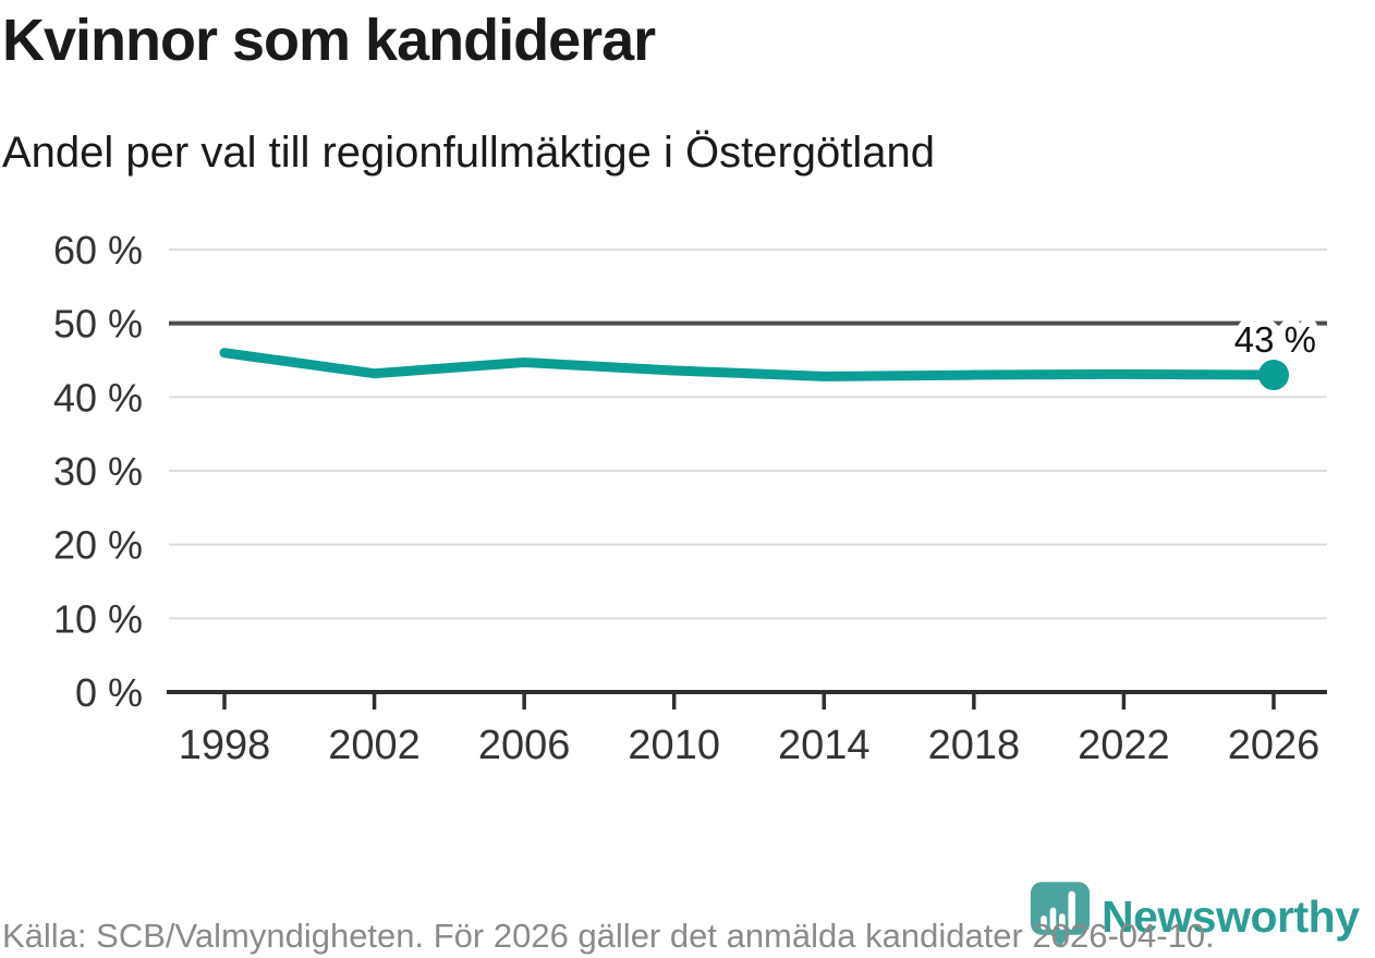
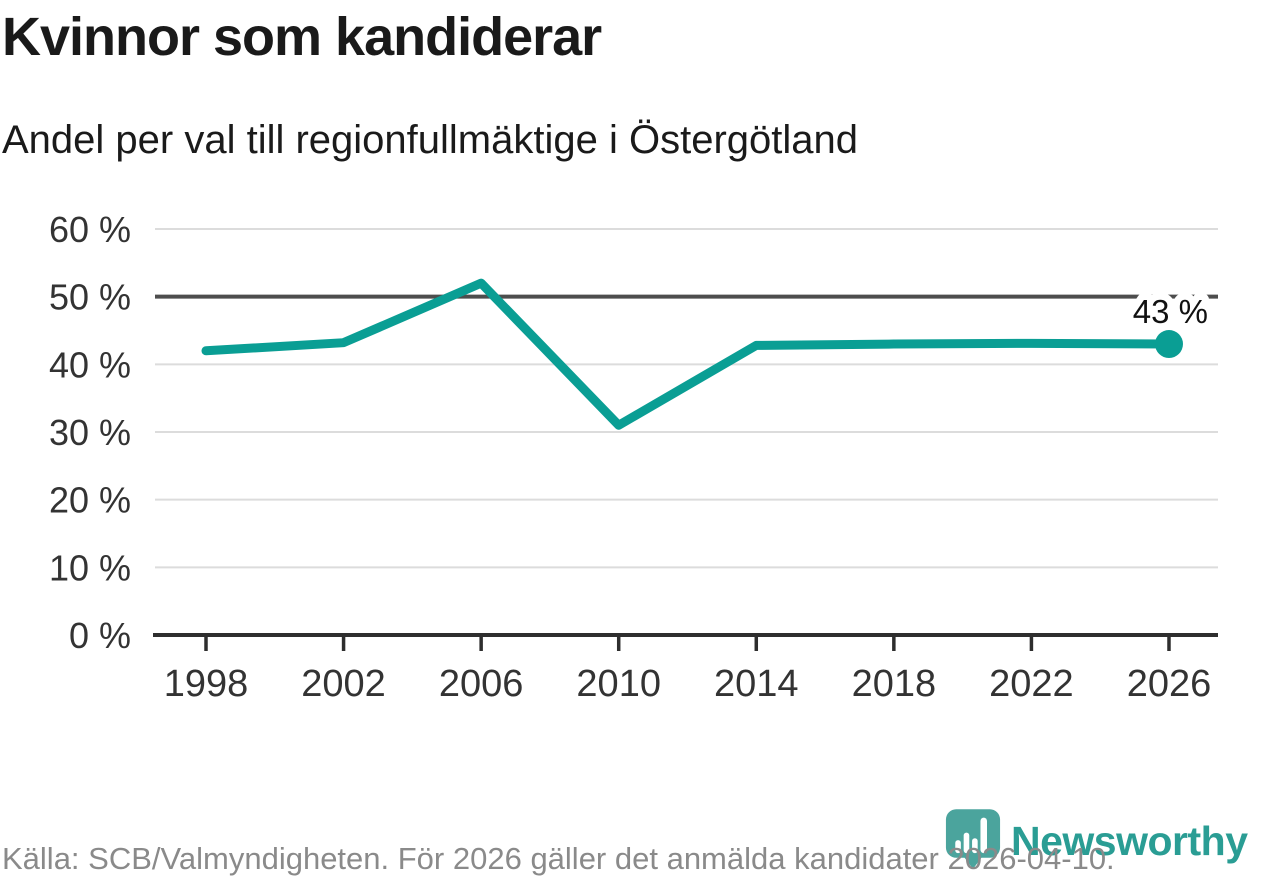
1998: 46% -> 42%
2006: 45% -> 52%
2010: 44% -> 31%
